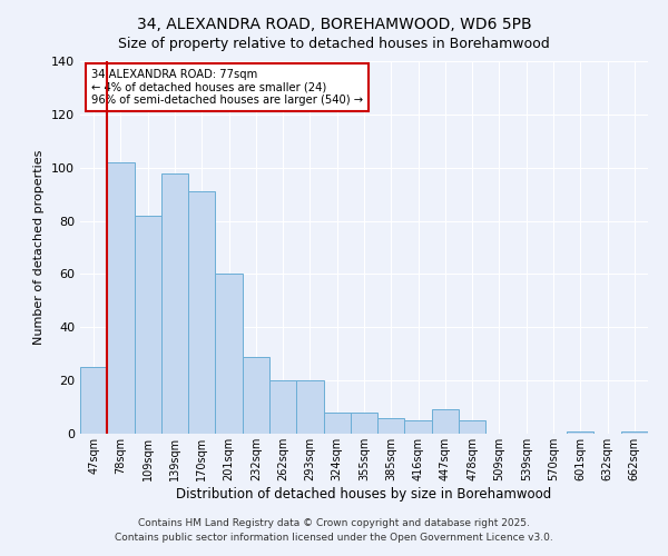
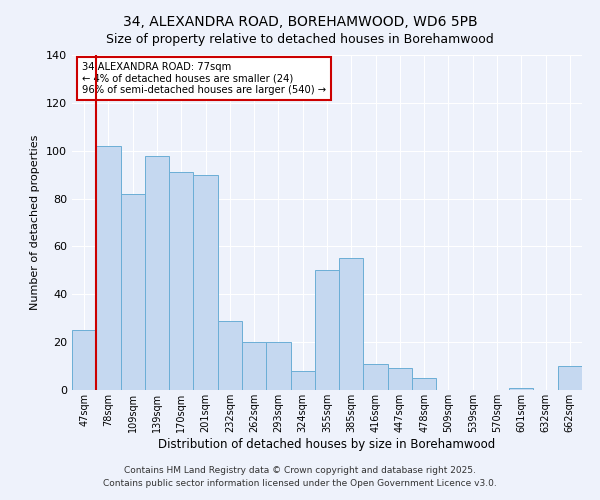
201sqm: 60 -> 90
355sqm: 8 -> 50
385sqm: 6 -> 55
416sqm: 5 -> 11
662sqm: 1 -> 10
